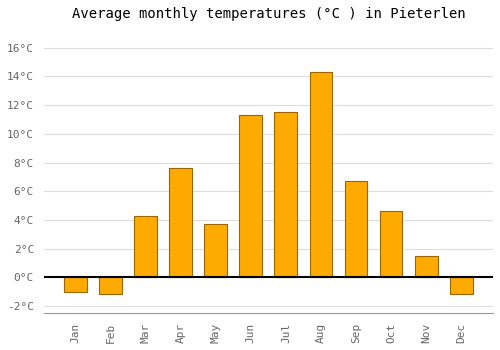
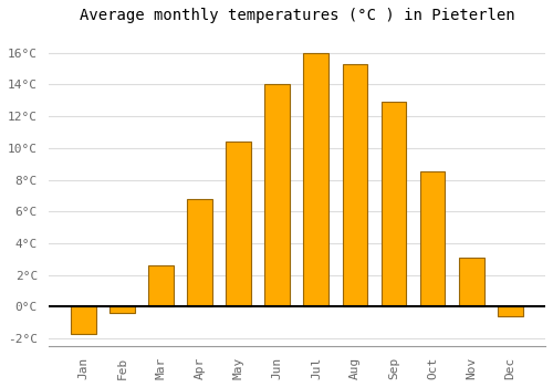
Jan: -1.0°C -> -1.7°C
Feb: -1.2°C -> -0.4°C
Mar: 4.3°C -> 2.6°C
Apr: 7.6°C -> 6.8°C
May: 3.7°C -> 10.4°C
Jun: 11.3°C -> 14.0°C
Jul: 11.5°C -> 16.0°C
Aug: 14.3°C -> 15.3°C
Sep: 6.7°C -> 12.9°C
Oct: 4.6°C -> 8.5°C
Nov: 1.5°C -> 3.1°C
Dec: -1.2°C -> -0.6°C
